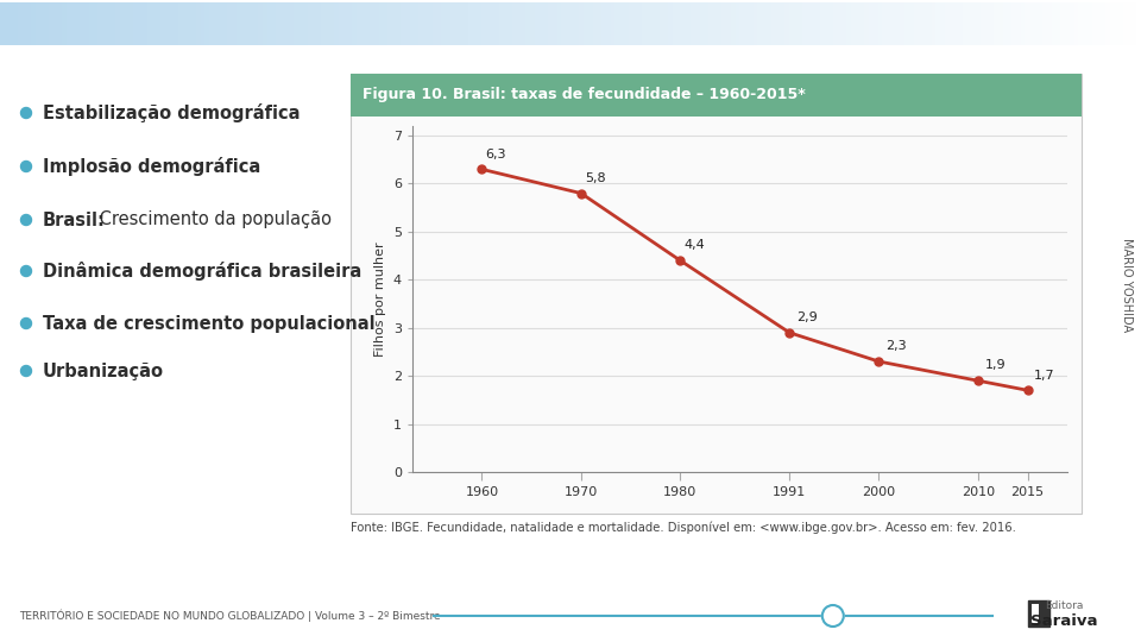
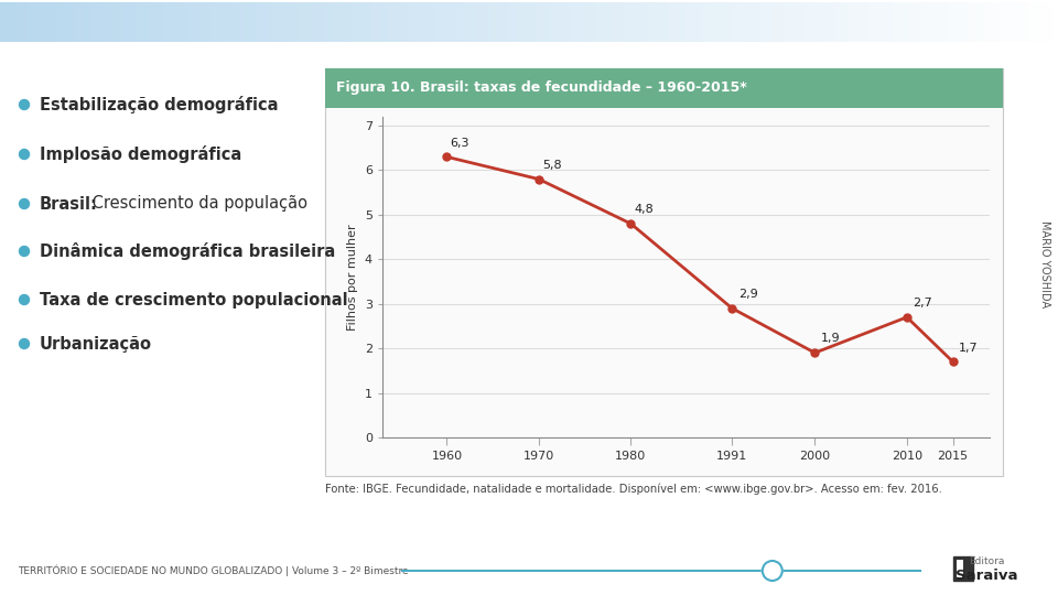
1980: 4,4 -> 4,8
2000: 2,3 -> 1,9
2010: 1,9 -> 2,7
